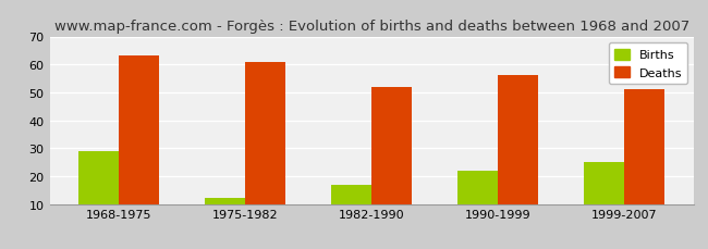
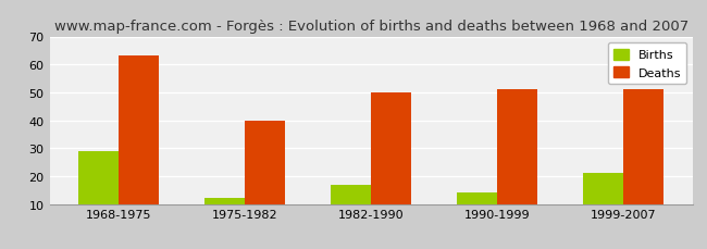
Deaths/1975-1982: 61 -> 40
Deaths/1982-1990: 52 -> 50
Births/1990-1999: 22 -> 14
Deaths/1990-1999: 56 -> 51
Births/1999-2007: 25 -> 21
